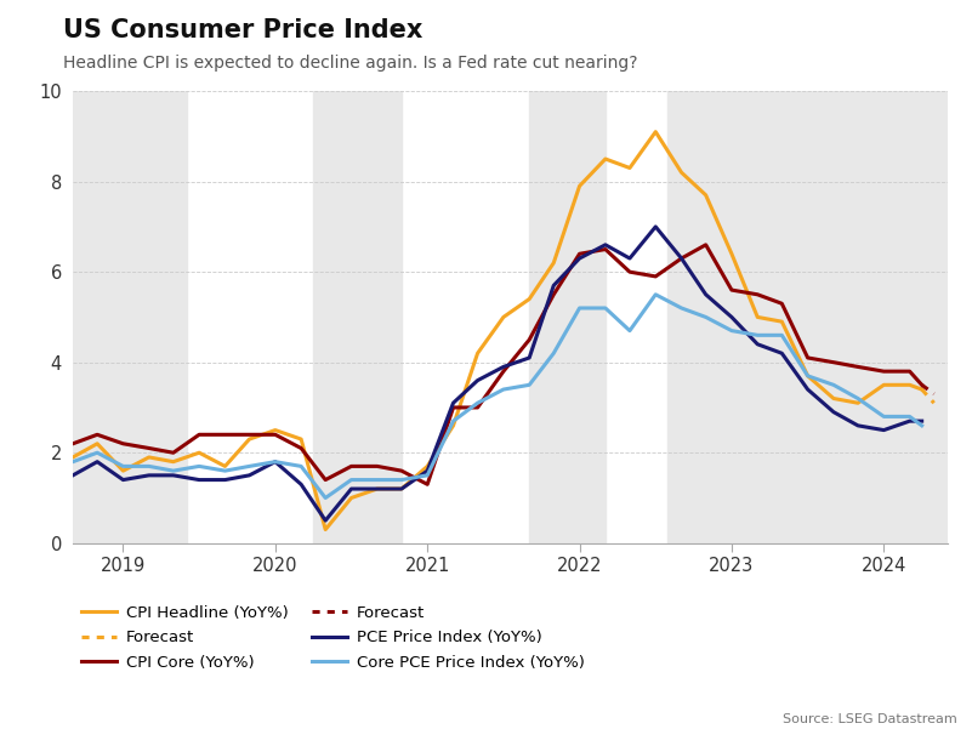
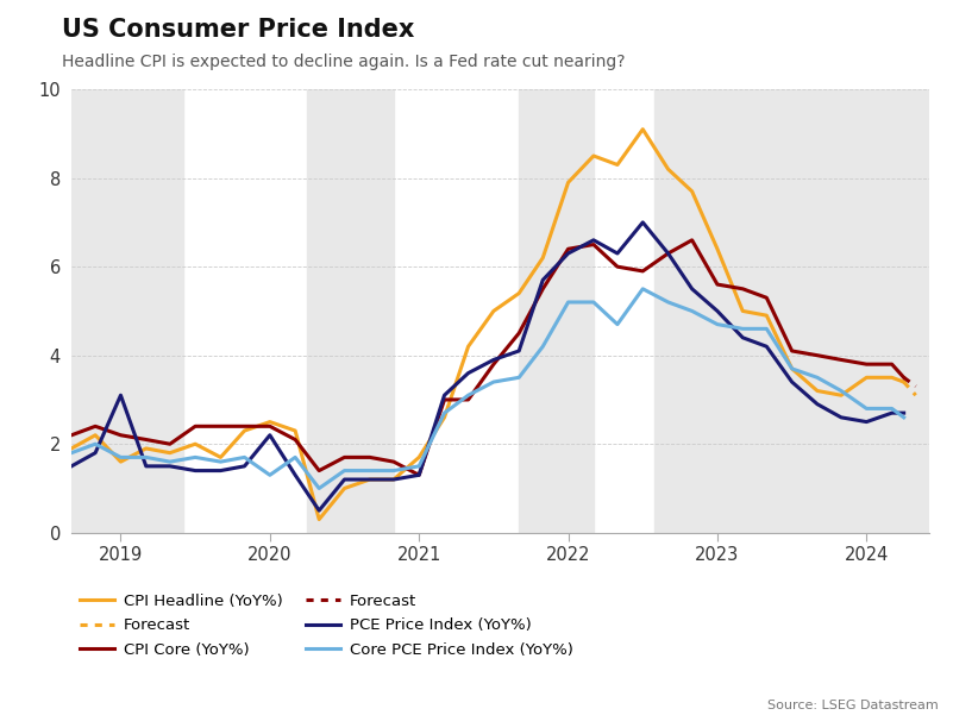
PCE Price Index (YoY%)/2019: 1.4 -> 3.1
PCE Price Index (YoY%)/2020: 1.8 -> 2.2
Core PCE Price Index (YoY%)/2020: 1.8 -> 1.3
PCE Price Index (YoY%)/2021: 1.6 -> 1.3
